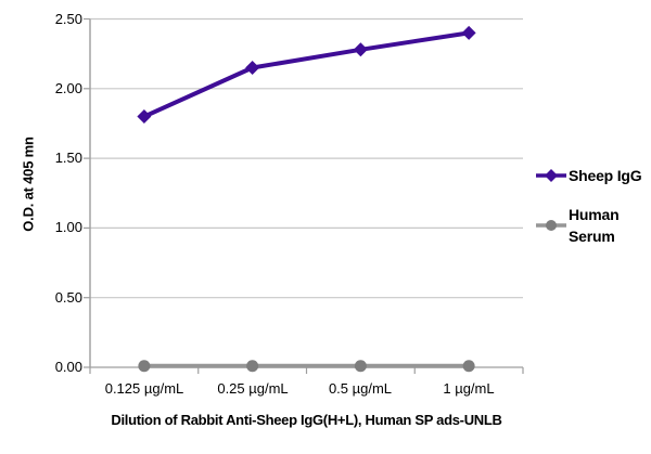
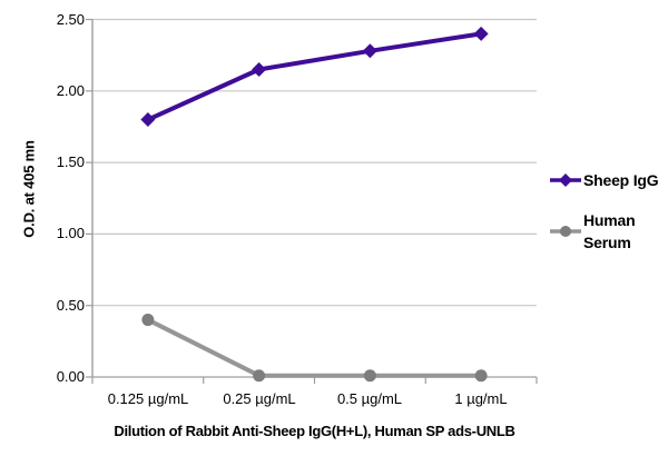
Human Serum/0.125 µg/mL: 0.01 -> 0.40
